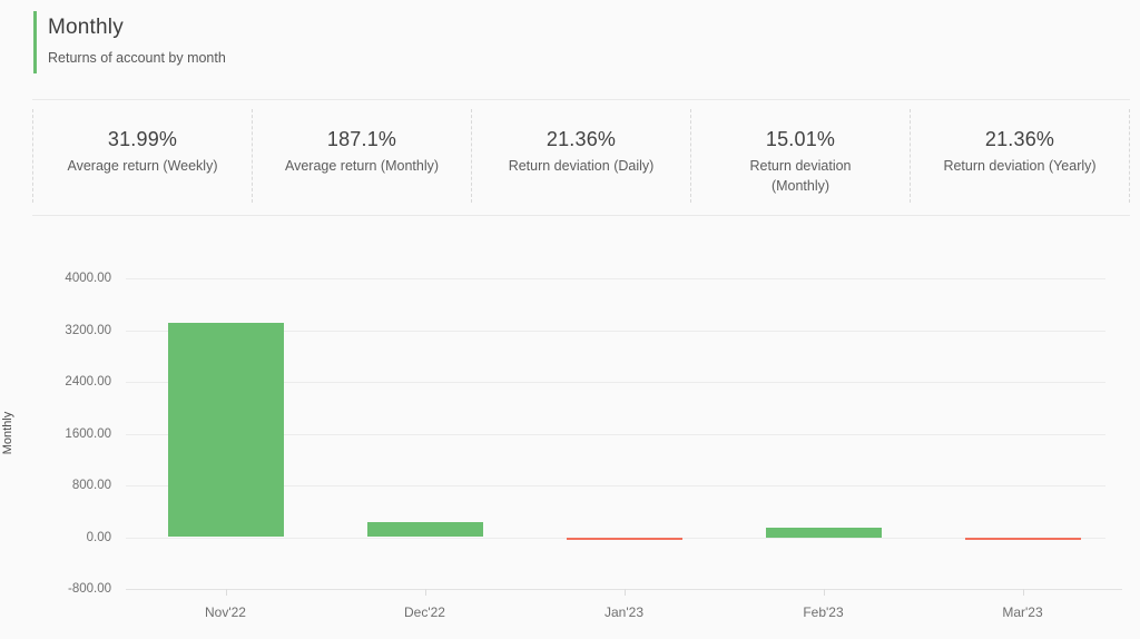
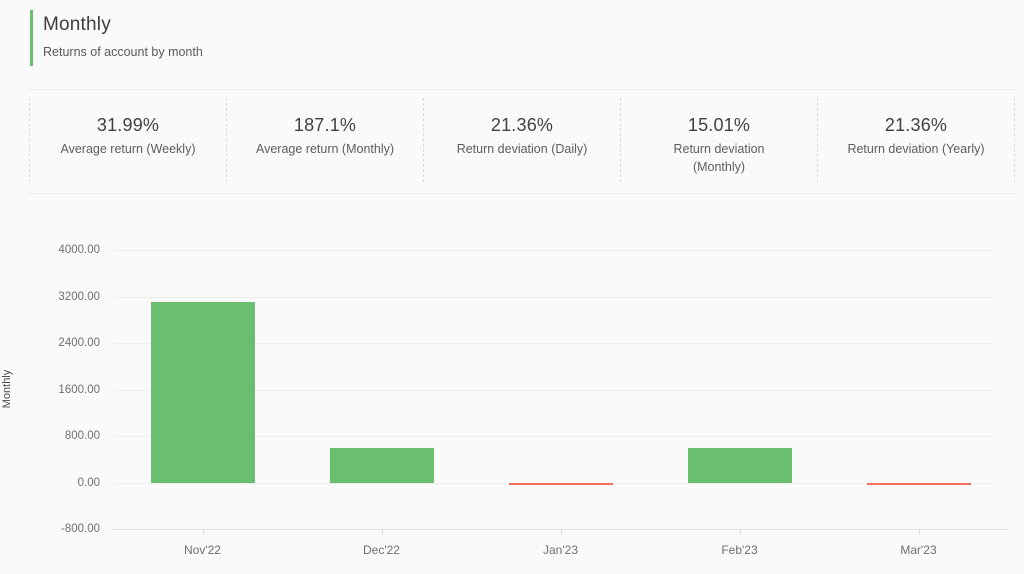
Nov'22: 3300 -> 3100
Dec'22: 200 -> 600
Feb'23: 200 -> 600
